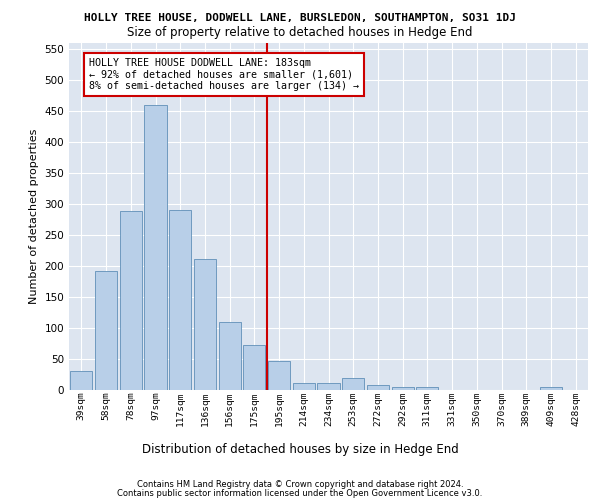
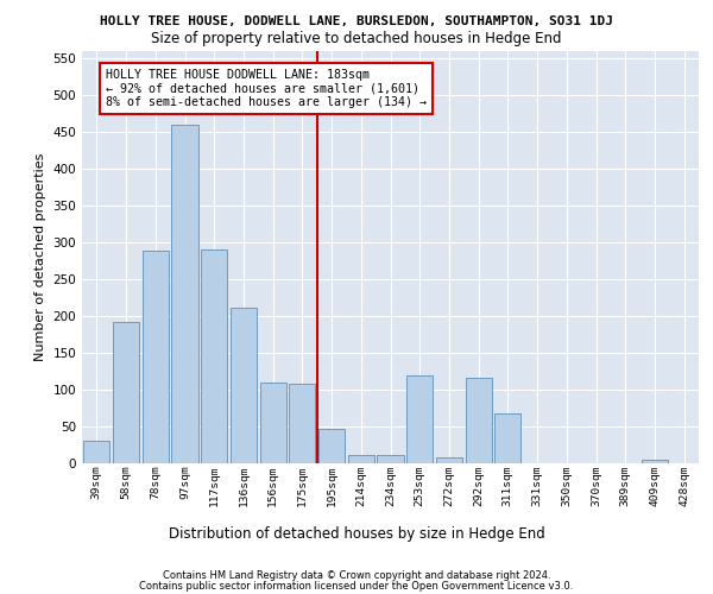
175sqm: 73 -> 108
253sqm: 20 -> 120
292sqm: 5 -> 116
311sqm: 5 -> 68
